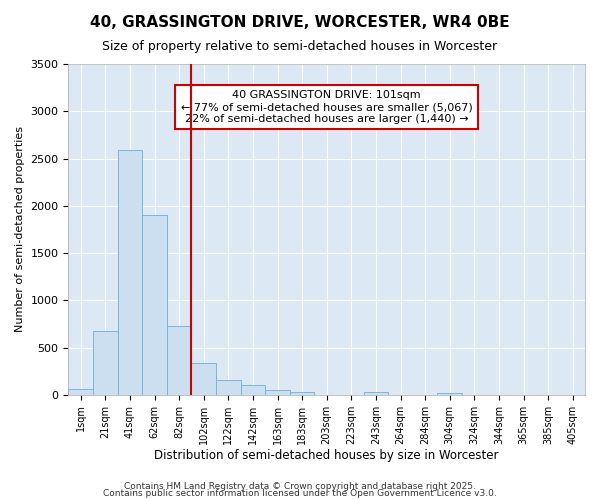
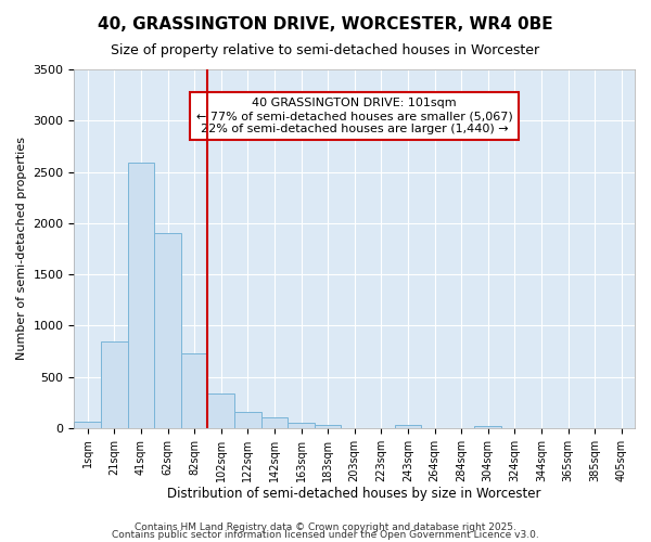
21sqm: 680 -> 840
